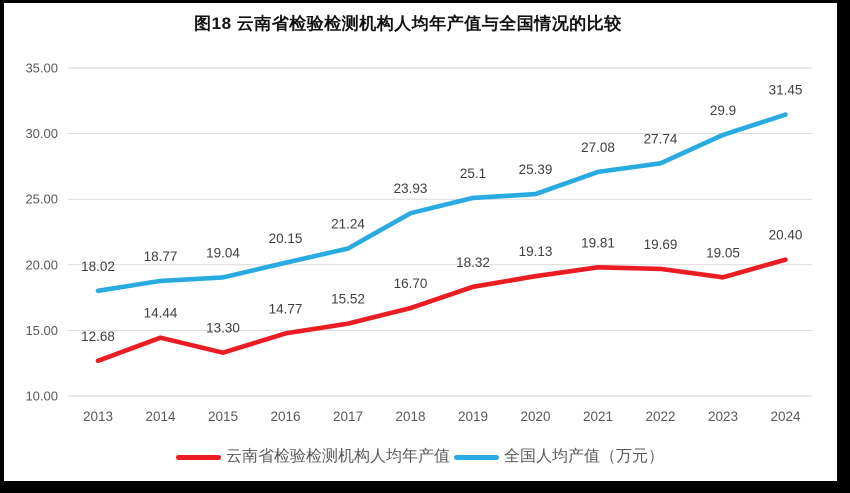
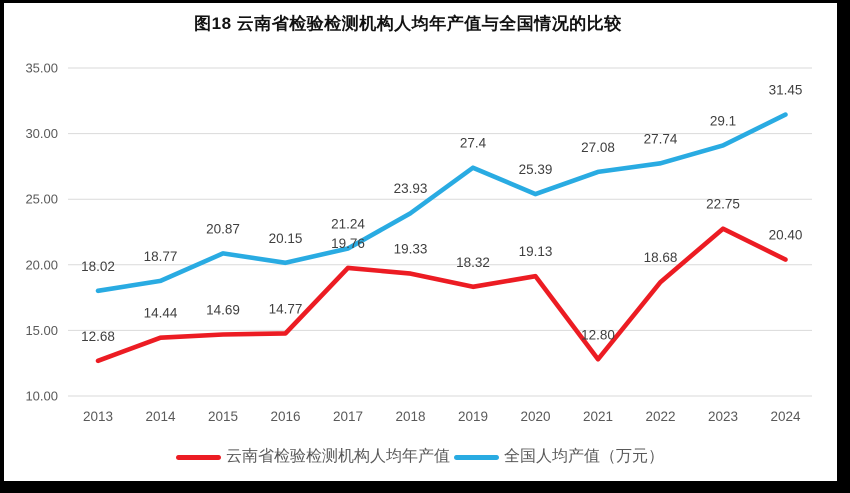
云南省检验检测机构人均年产值/2015: 13.30 -> 14.69
全国人均产值（万元）/2015: 19.04 -> 20.87
云南省检验检测机构人均年产值/2017: 15.52 -> 19.76
云南省检验检测机构人均年产值/2018: 16.70 -> 19.33
全国人均产值（万元）/2019: 25.1 -> 27.4
云南省检验检测机构人均年产值/2021: 19.81 -> 12.80
云南省检验检测机构人均年产值/2022: 19.69 -> 18.68
云南省检验检测机构人均年产值/2023: 19.05 -> 22.75
全国人均产值（万元）/2023: 29.9 -> 29.1
